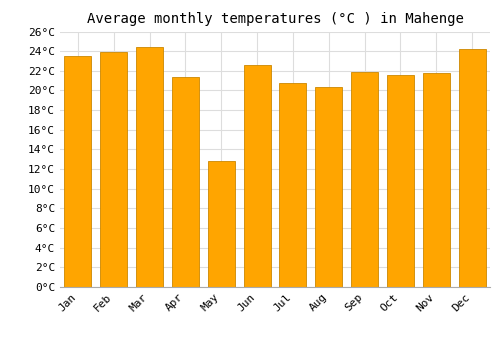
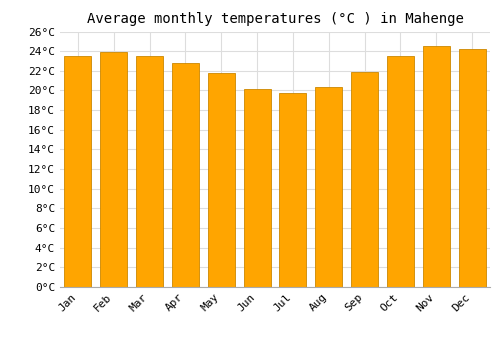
Mar: 24.4°C -> 23.5°C
Apr: 21.4°C -> 22.8°C
May: 12.8°C -> 21.8°C
Jun: 22.6°C -> 20.1°C
Jul: 20.8°C -> 19.7°C
Oct: 21.6°C -> 23.5°C
Nov: 21.8°C -> 24.5°C
